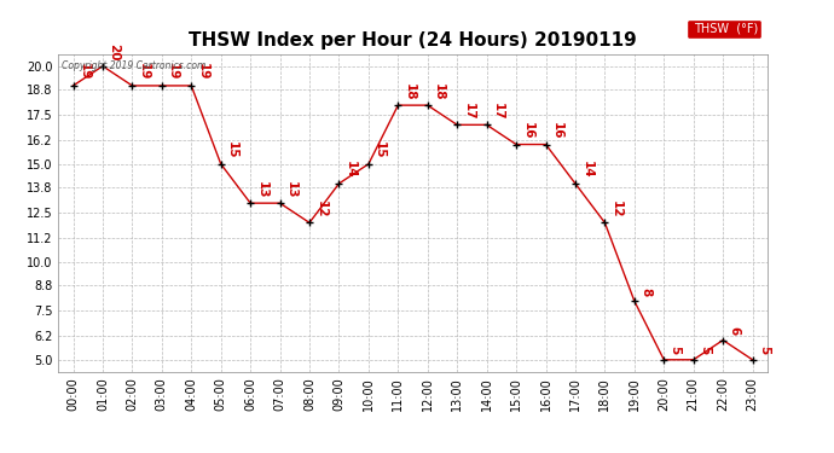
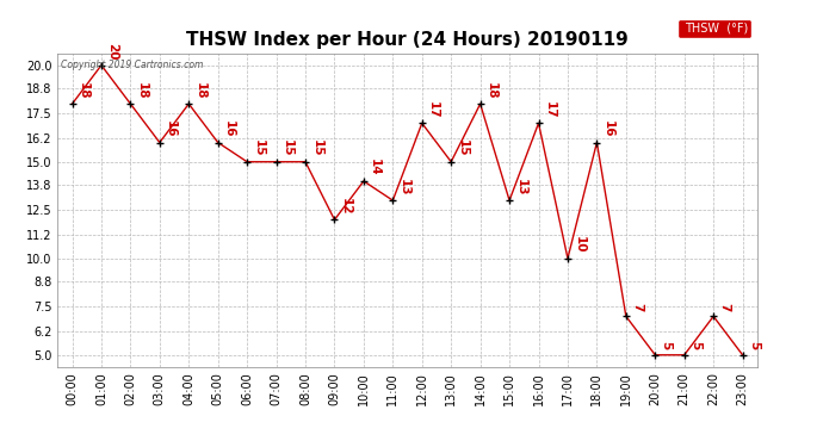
00:00: 19 -> 18
02:00: 19 -> 18
03:00: 19 -> 16
04:00: 19 -> 18
05:00: 15 -> 16
06:00: 13 -> 15
07:00: 13 -> 15
08:00: 12 -> 15
09:00: 14 -> 12
10:00: 15 -> 14
11:00: 18 -> 13
12:00: 18 -> 17
13:00: 17 -> 15
14:00: 17 -> 18
15:00: 16 -> 13
16:00: 16 -> 17
17:00: 14 -> 10
18:00: 12 -> 16
19:00: 8 -> 7
22:00: 6 -> 7
